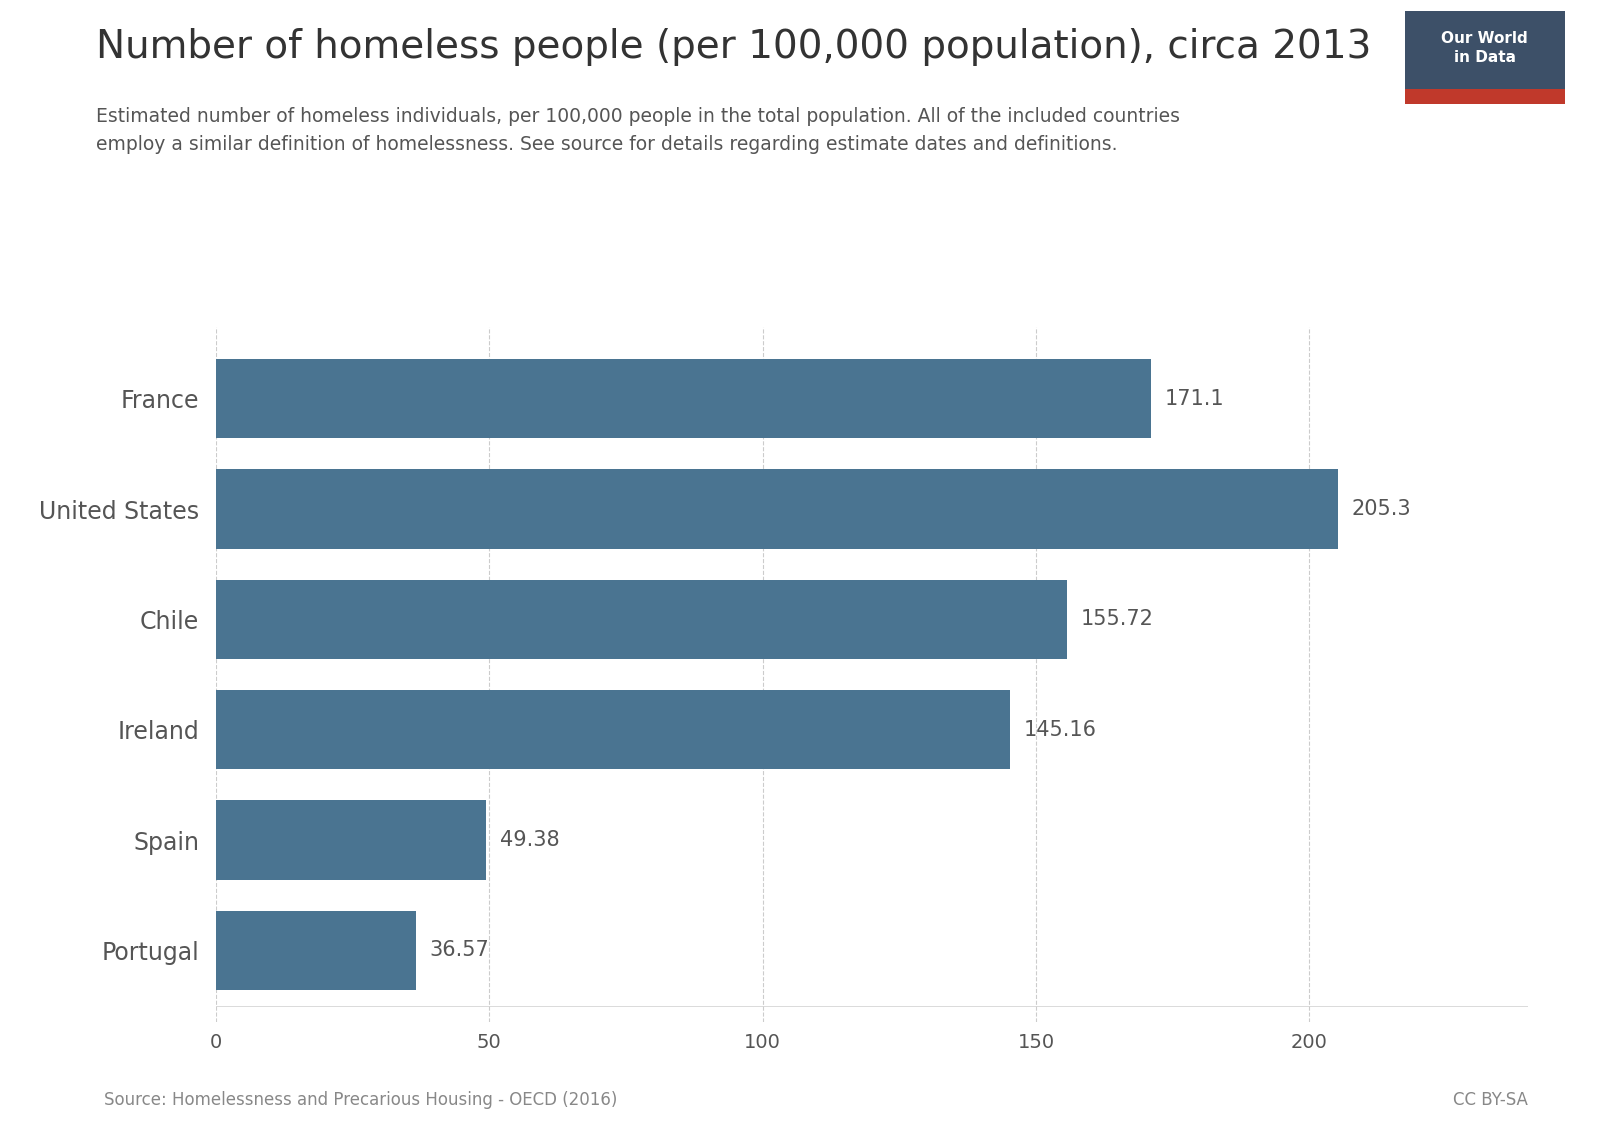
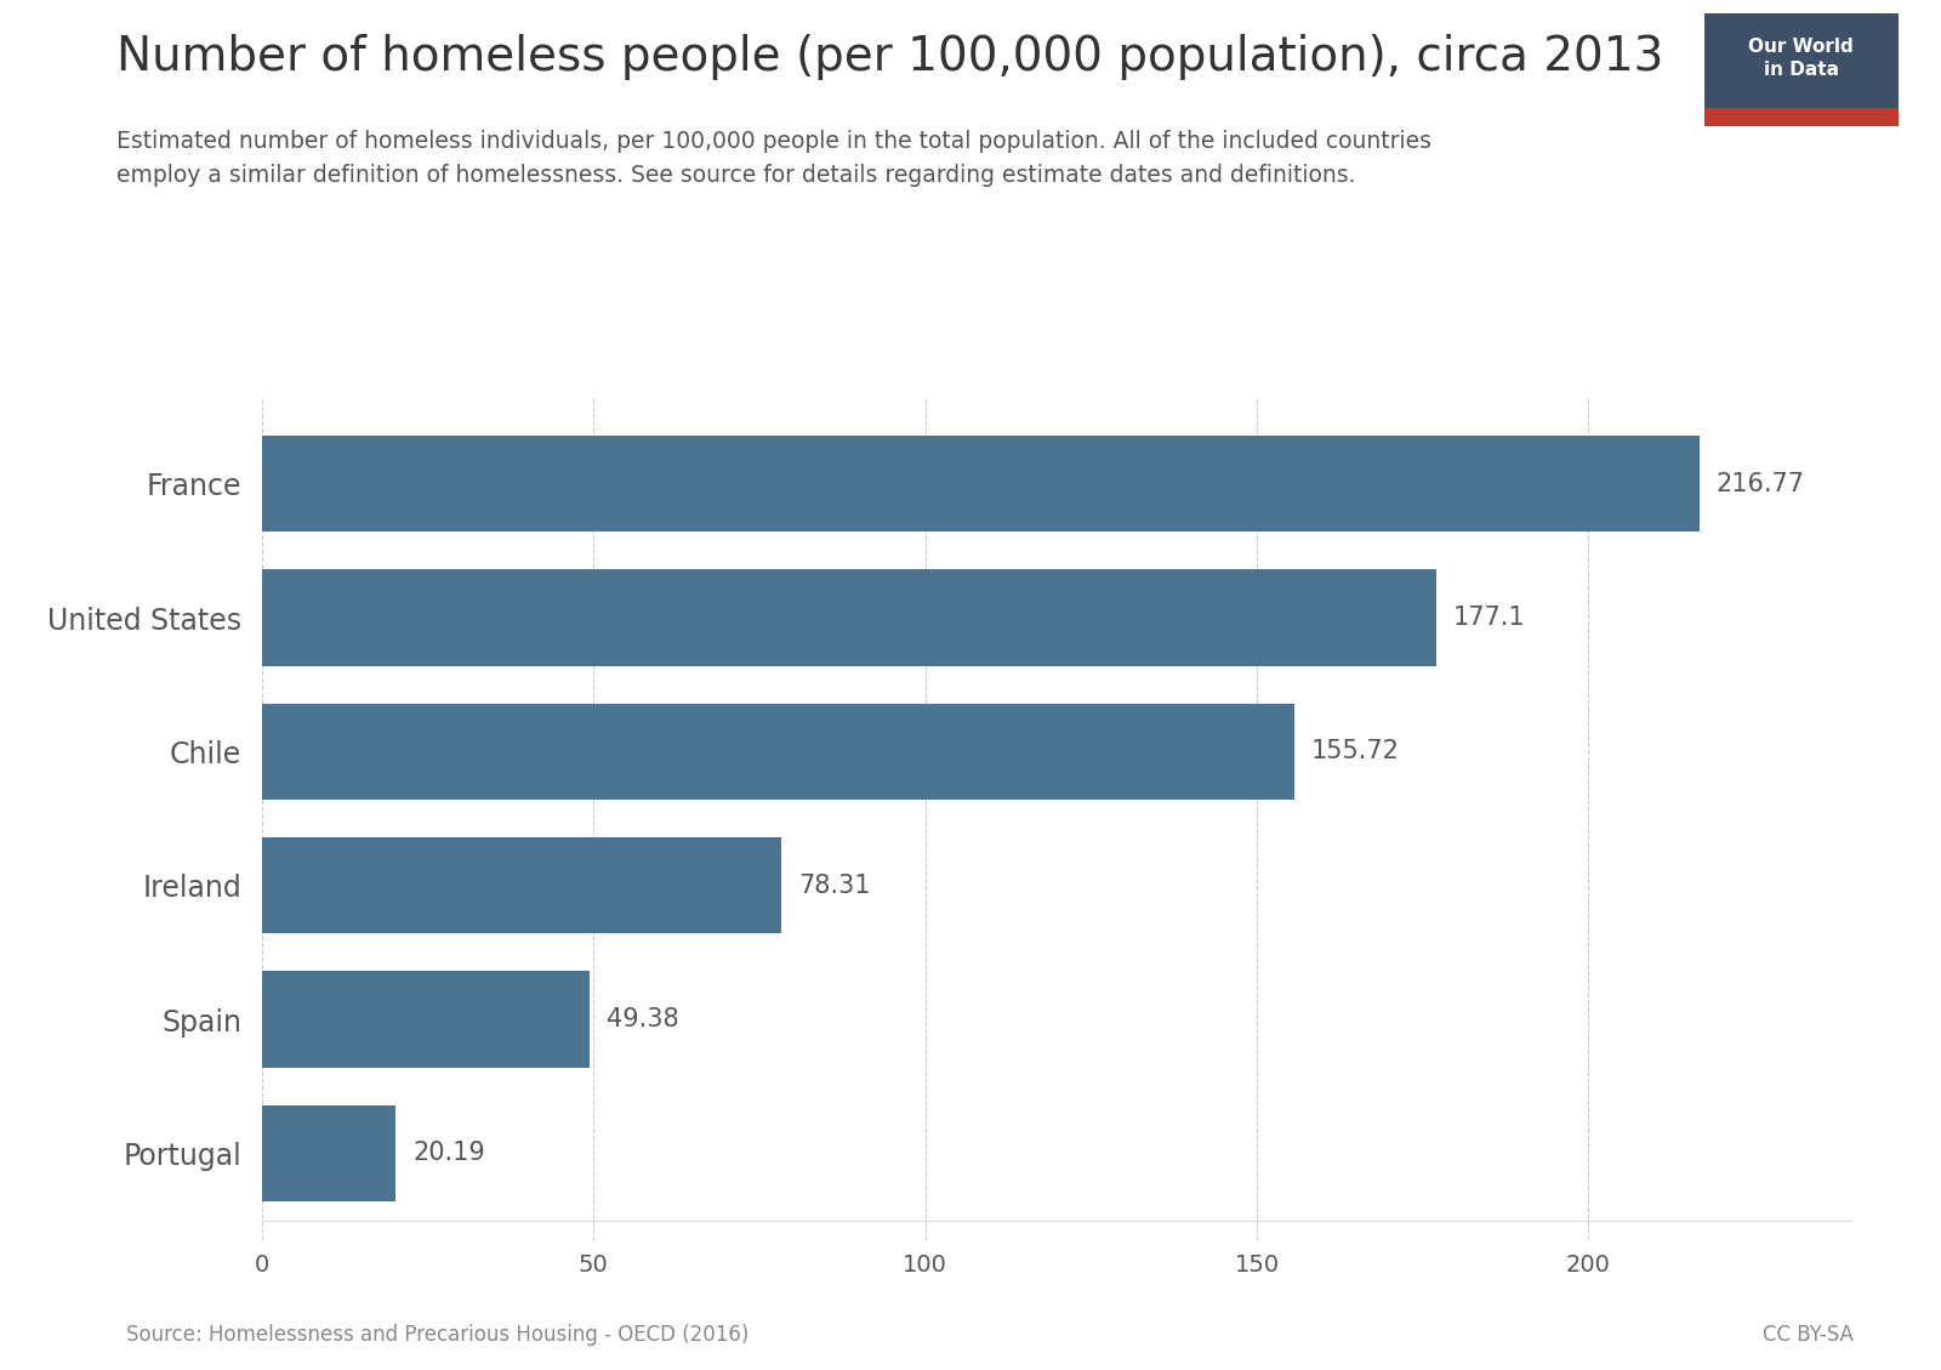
France: 171.1 -> 216.77
United States: 205.3 -> 177.1
Ireland: 145.16 -> 78.31
Portugal: 36.57 -> 20.19
